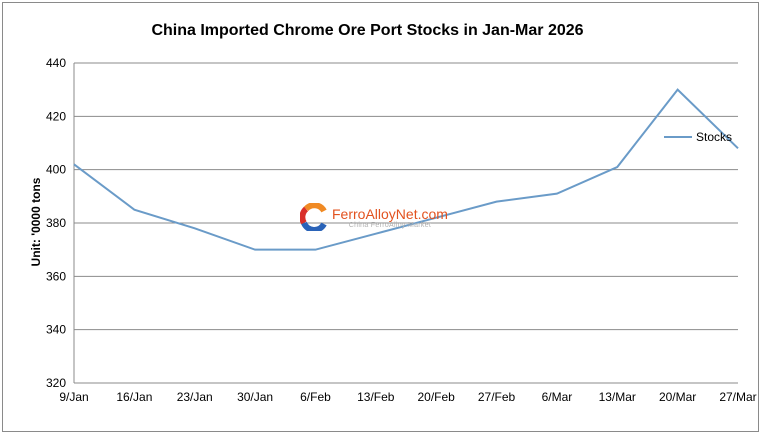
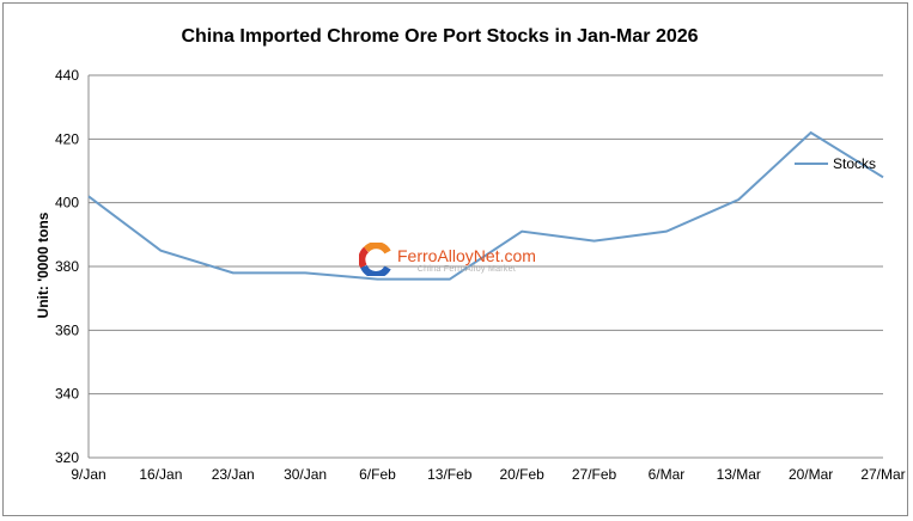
30/Jan: 370 -> 378
6/Feb: 370 -> 376
20/Feb: 382 -> 391
20/Mar: 430 -> 422
